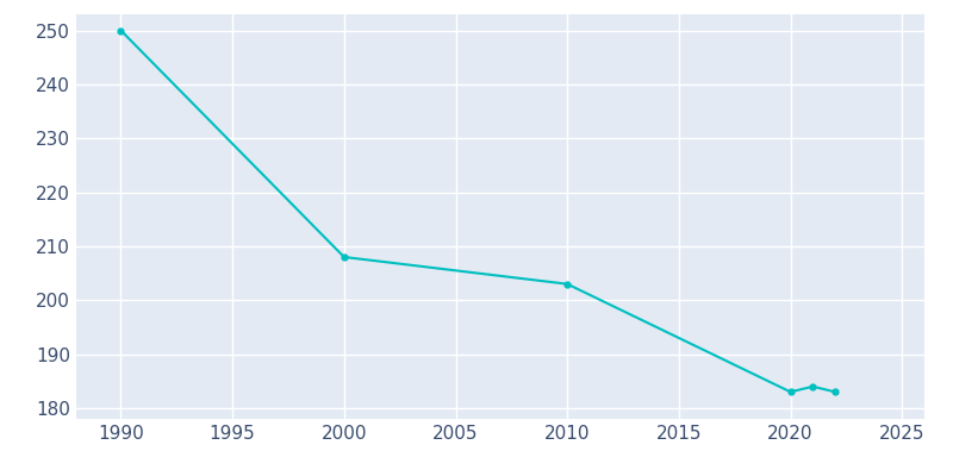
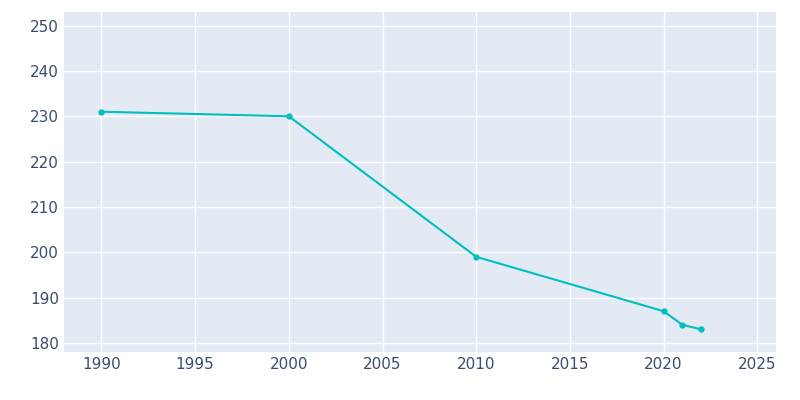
1990: 250 -> 231
2000: 208 -> 230
2010: 203 -> 199
2020: 183 -> 187
